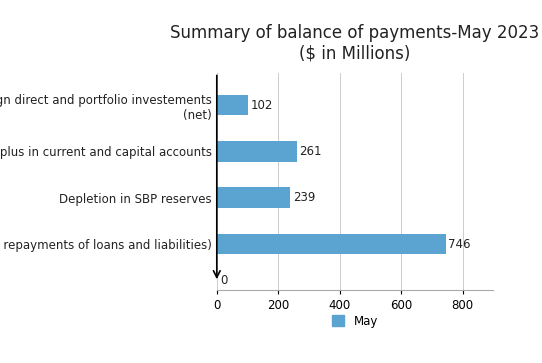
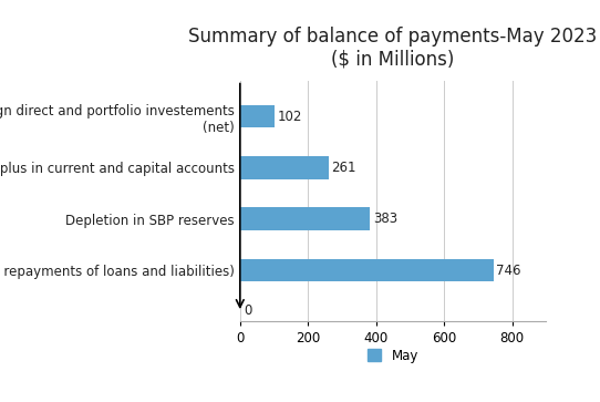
Depletion in SBP reserves: 239 -> 383
